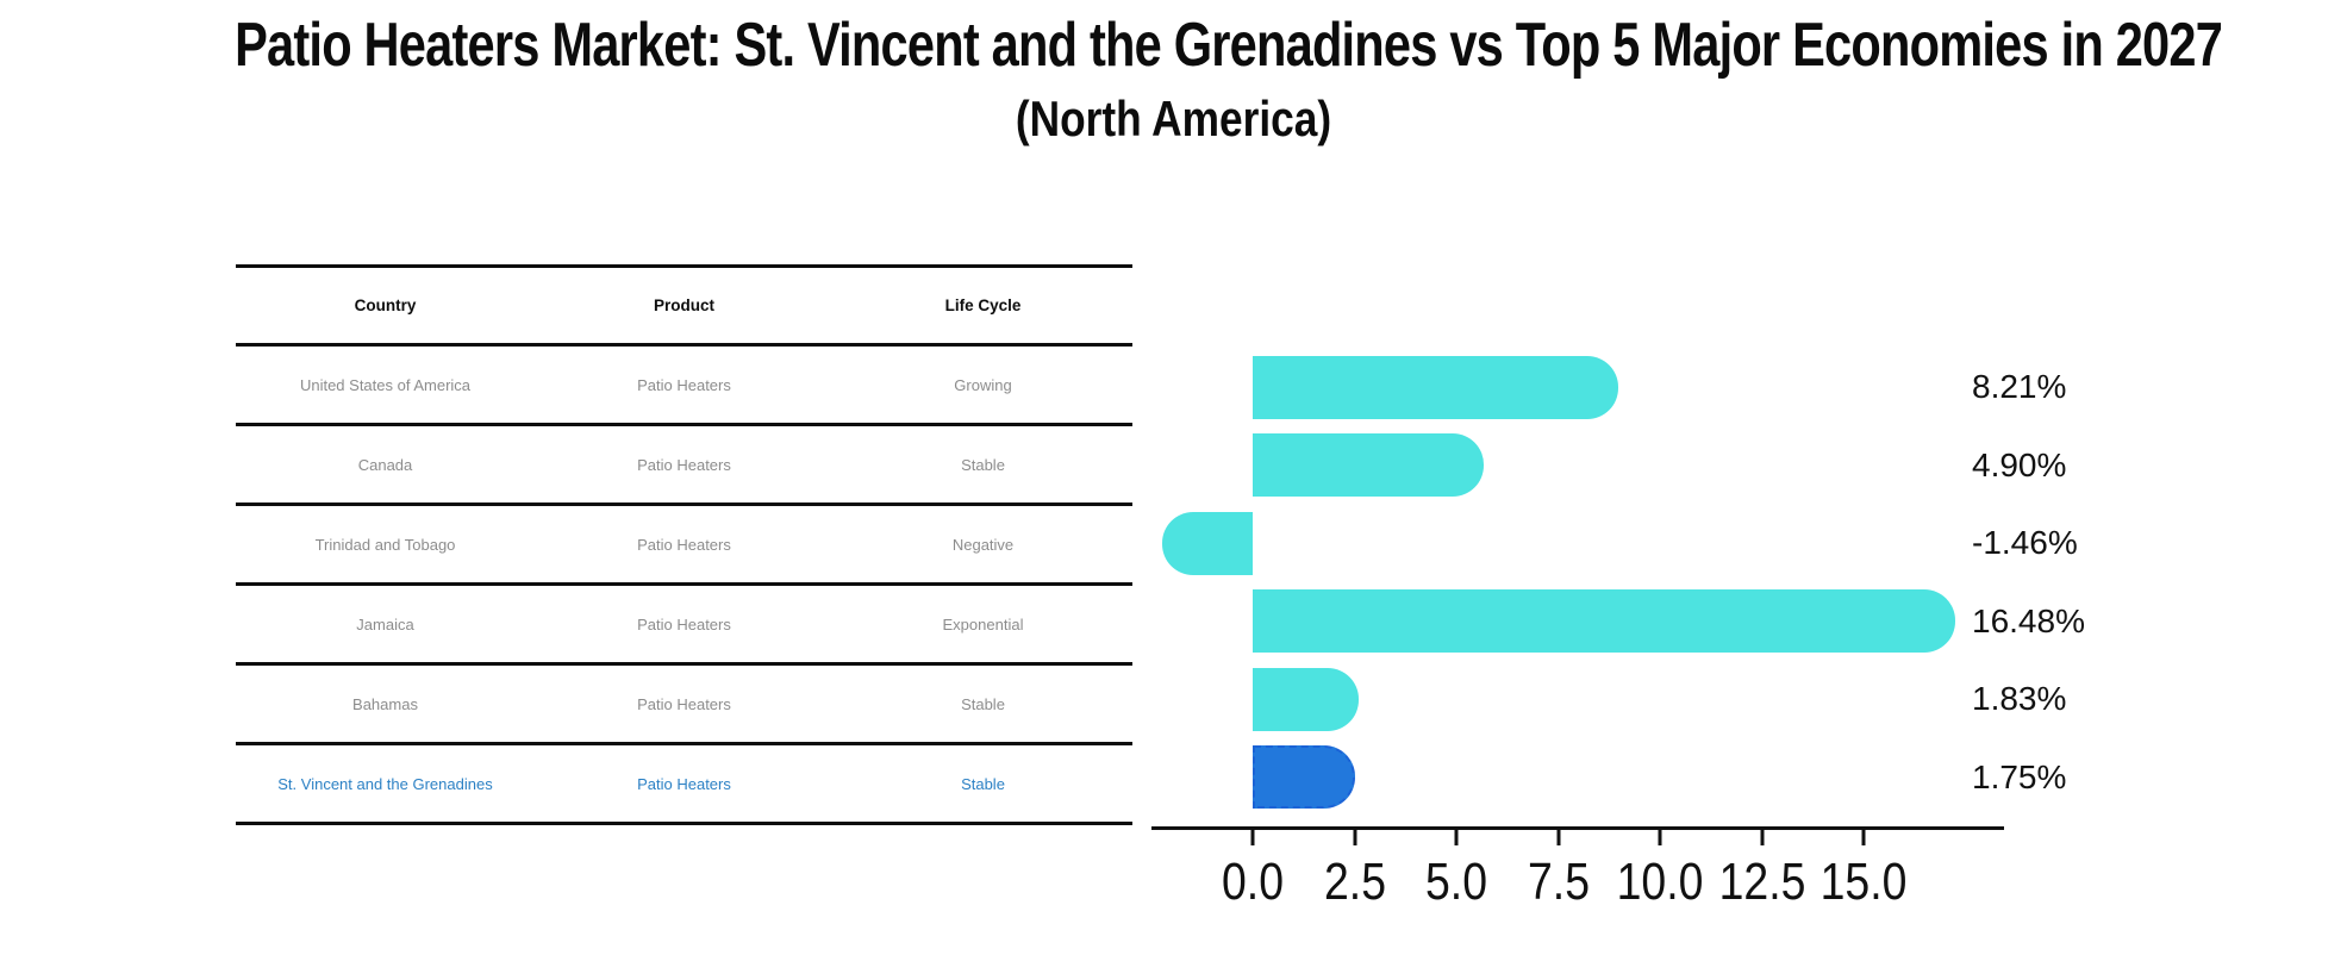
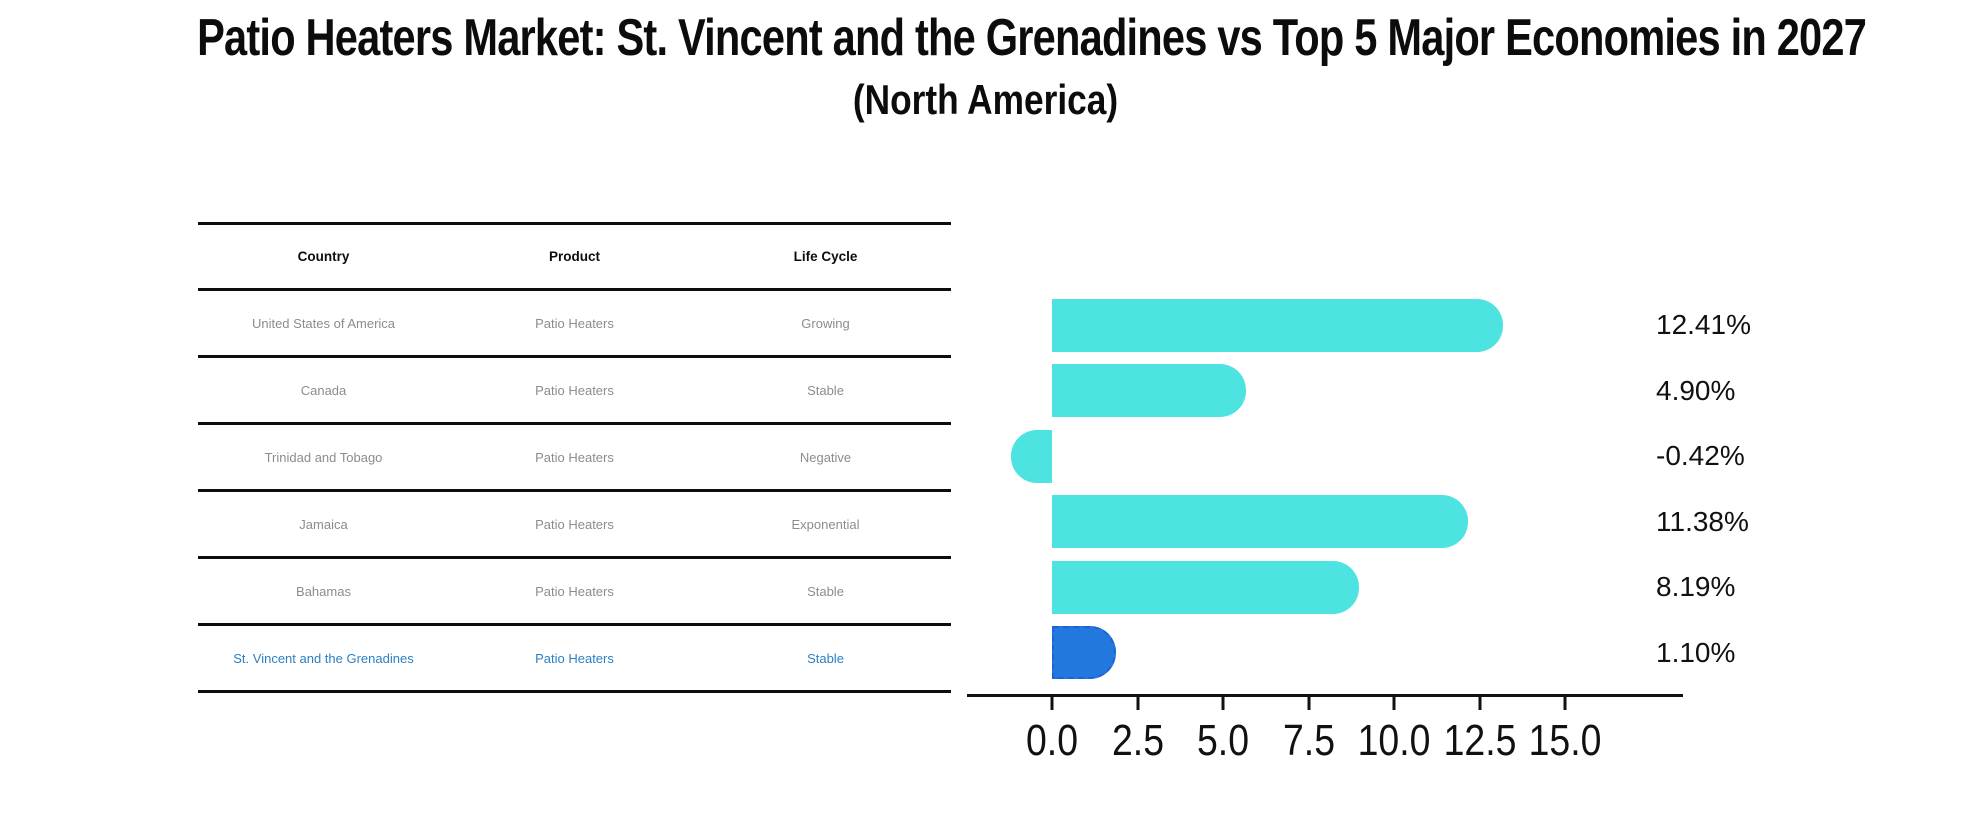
United States of America: 8.21% -> 12.41%
Trinidad and Tobago: -1.46% -> -0.42%
Jamaica: 16.48% -> 11.38%
Bahamas: 1.83% -> 8.19%
St. Vincent and the Grenadines: 1.75% -> 1.10%
